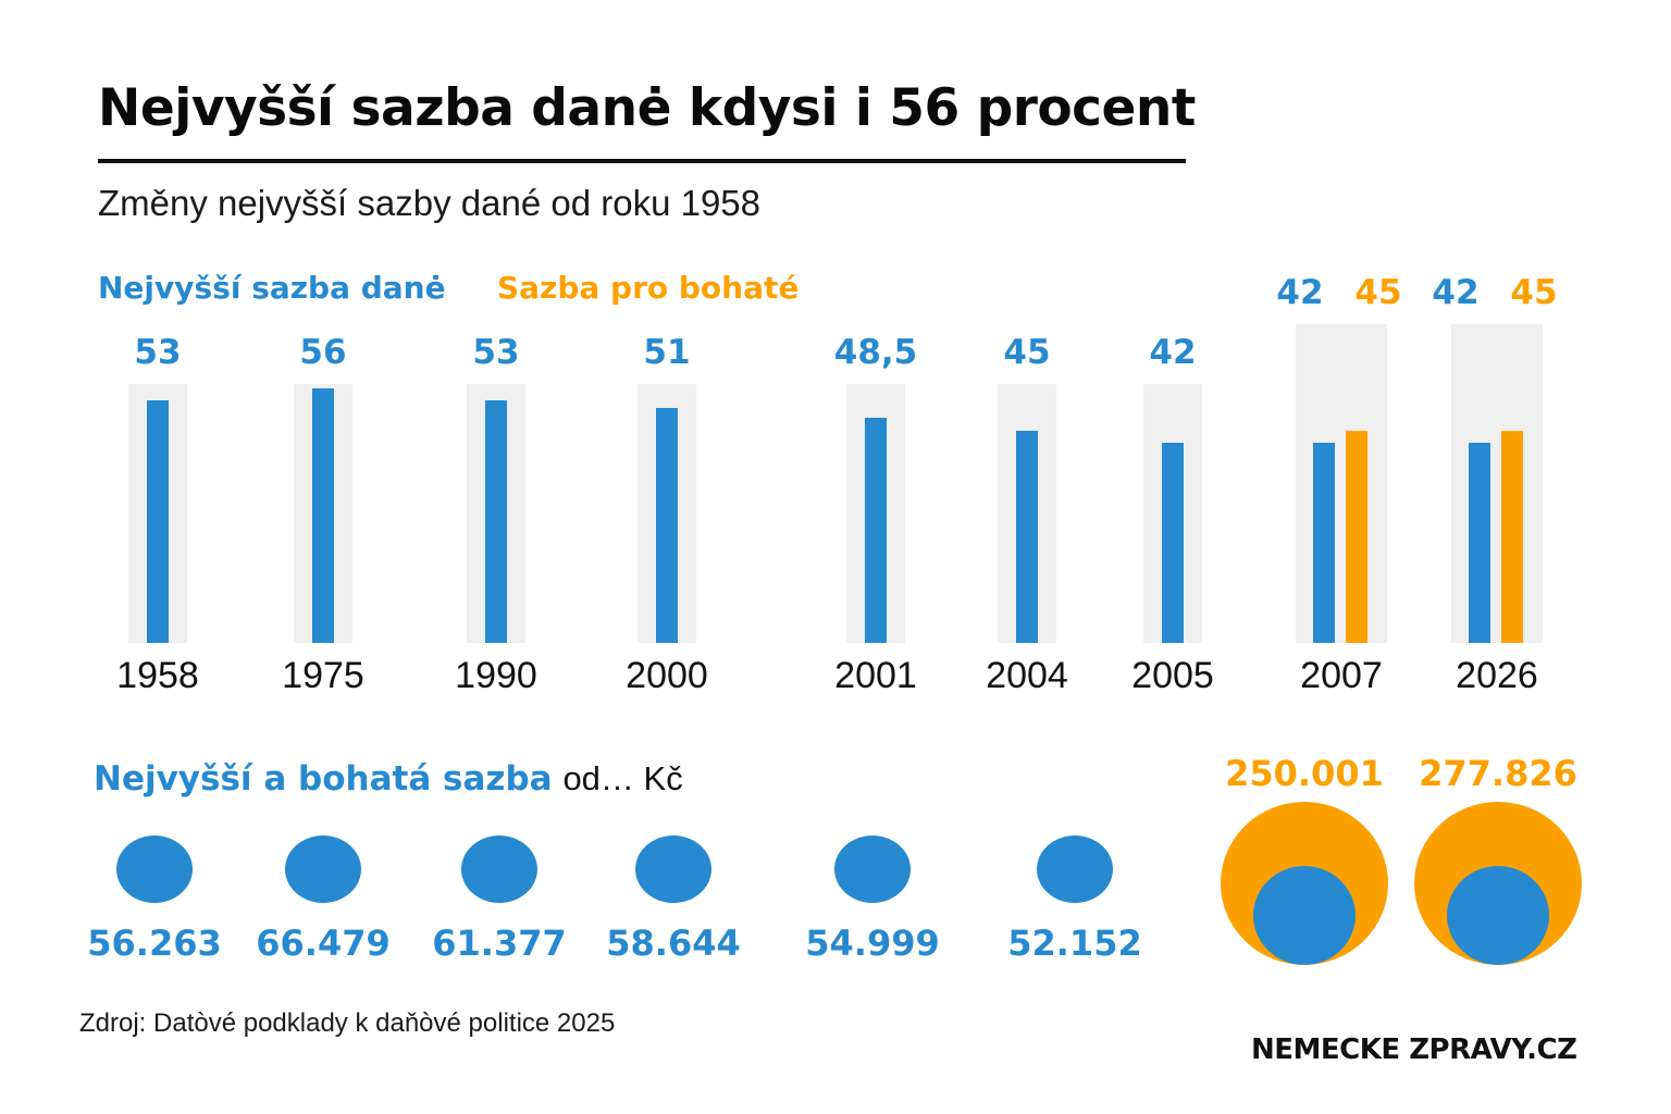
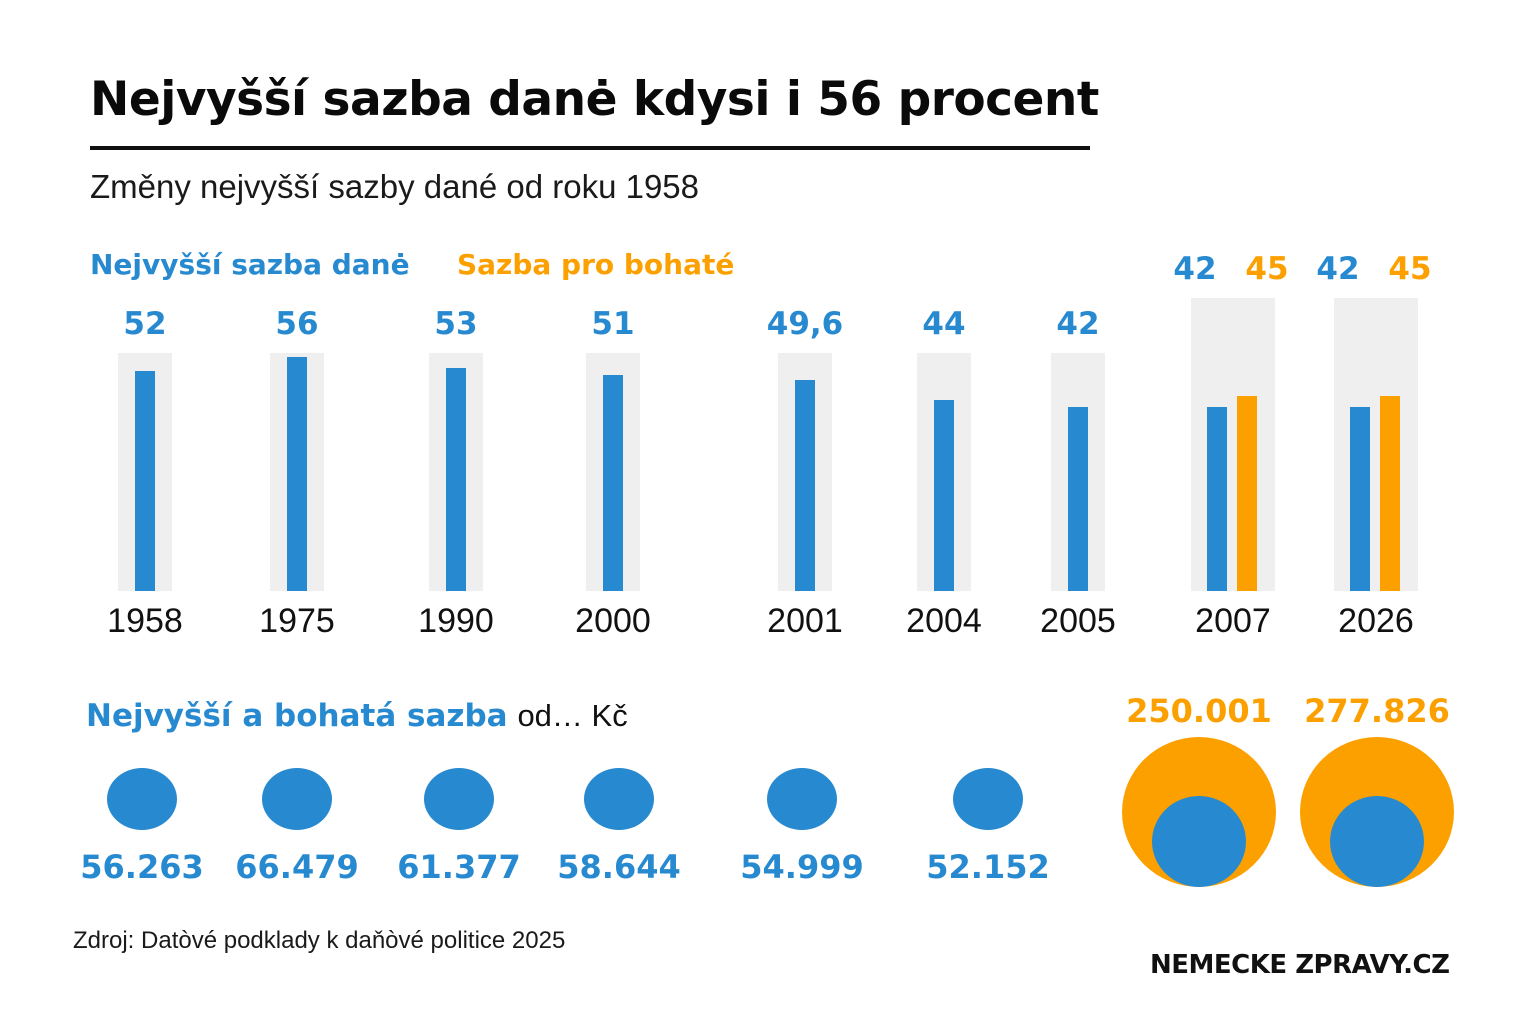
Změny nejvyšší sazby dané od roku 1958/Nejvyšší sazba danė/1958: 53 -> 52
Změny nejvyšší sazby dané od roku 1958/Nejvyšší sazba danė/2001: 48,5 -> 49,6
Změny nejvyšší sazby dané od roku 1958/Nejvyšší sazba danė/2004: 45 -> 44
